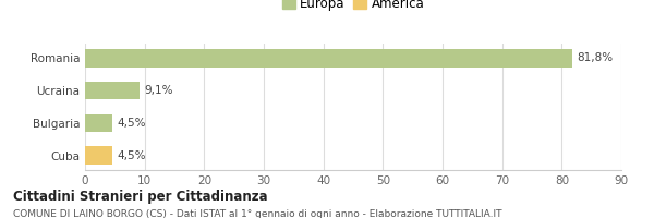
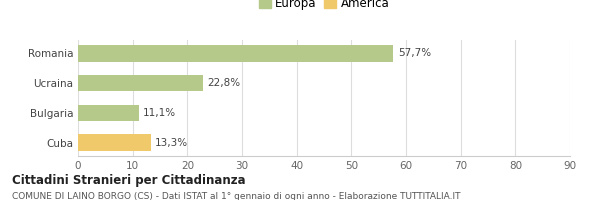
Romania: 81,8% -> 57,7%
Ucraina: 9,1% -> 22,8%
Bulgaria: 4,5% -> 11,1%
Cuba: 4,5% -> 13,3%
